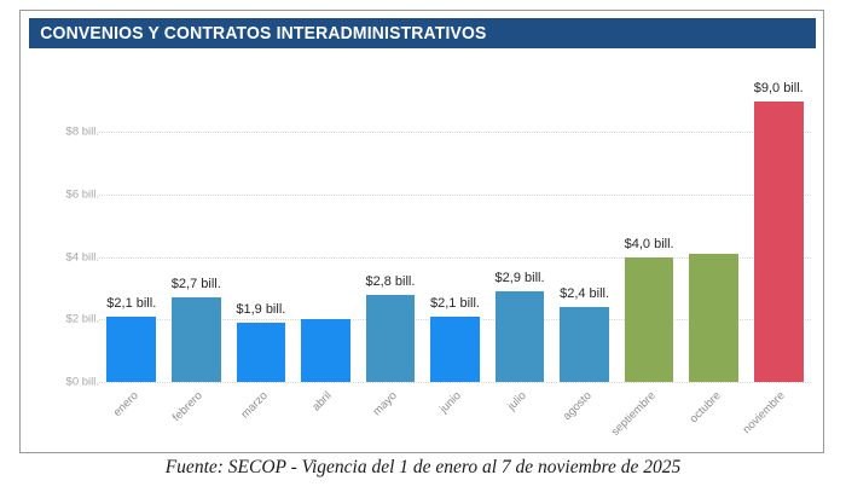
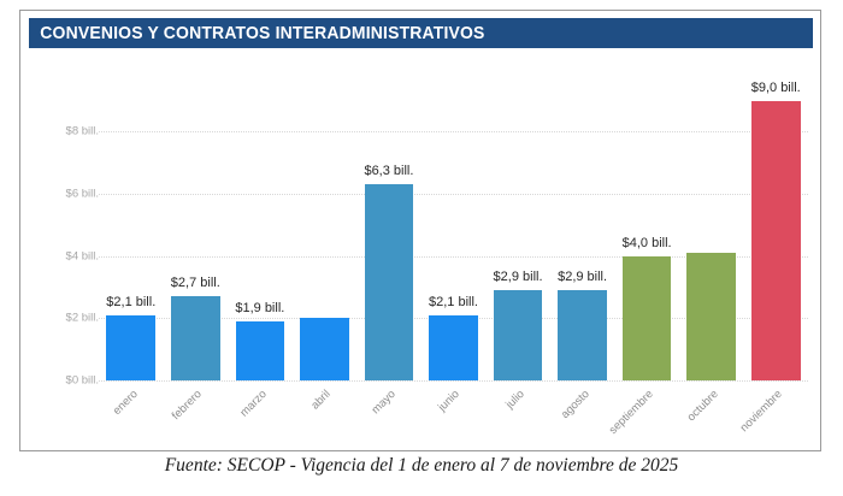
mayo: $2,8 -> $6,3
agosto: $2,4 -> $2,9
